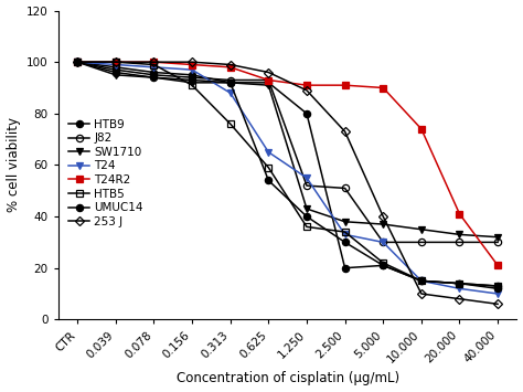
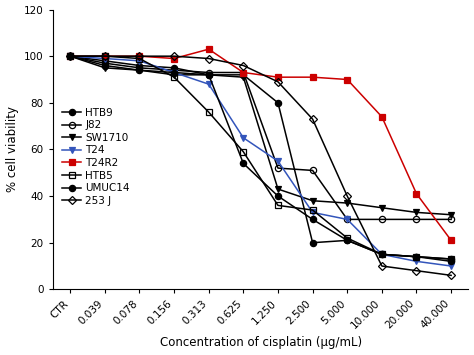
T24/0.156: 97 -> 93
T24R2/0.313: 98 -> 103
